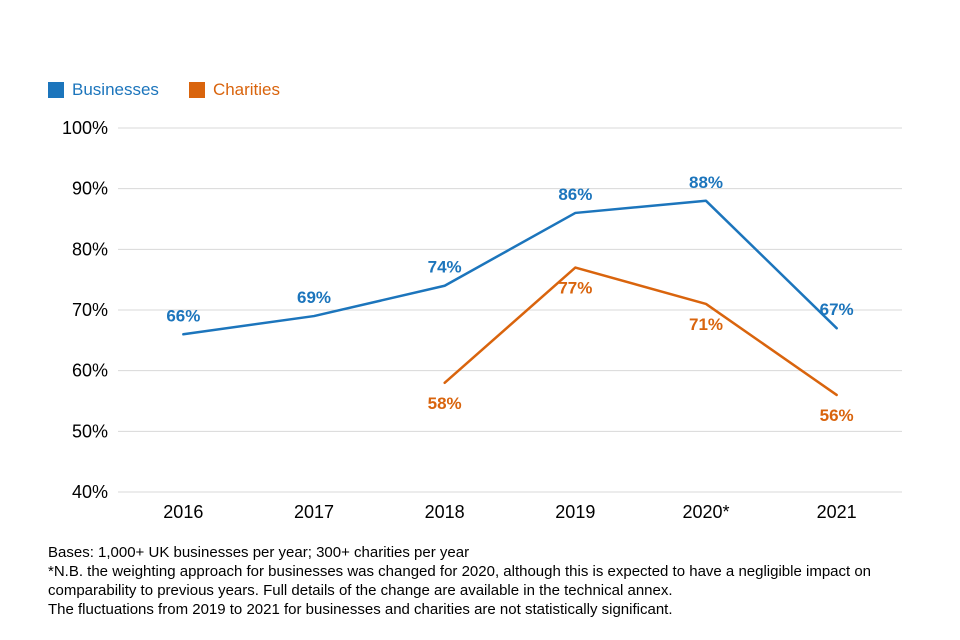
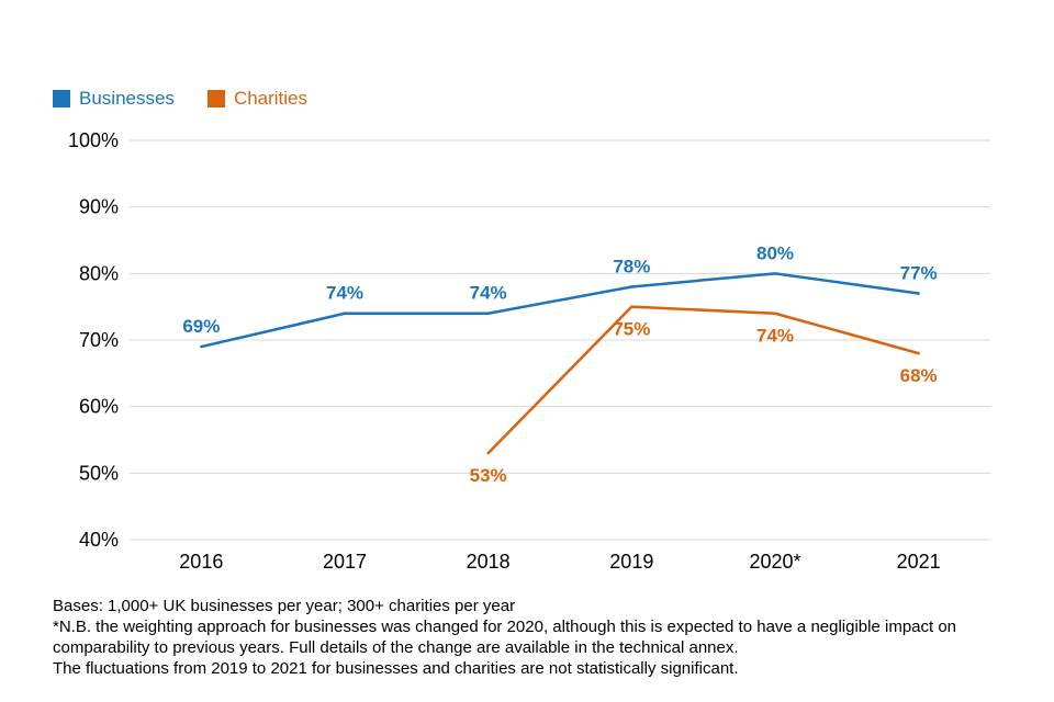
Businesses/2016: 66% -> 69%
Businesses/2017: 69% -> 74%
Charities/2018: 58% -> 53%
Businesses/2019: 86% -> 78%
Charities/2019: 77% -> 75%
Businesses/2020*: 88% -> 80%
Charities/2020*: 71% -> 74%
Businesses/2021: 67% -> 77%
Charities/2021: 56% -> 68%
